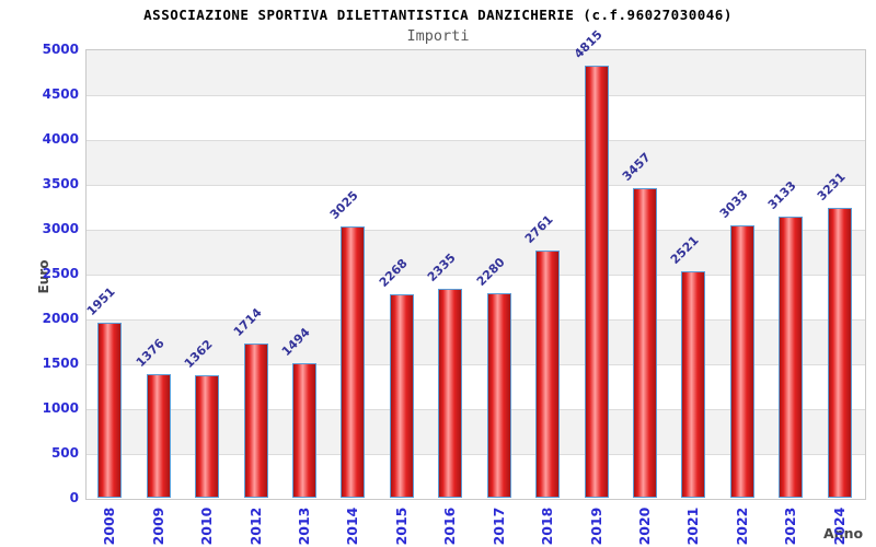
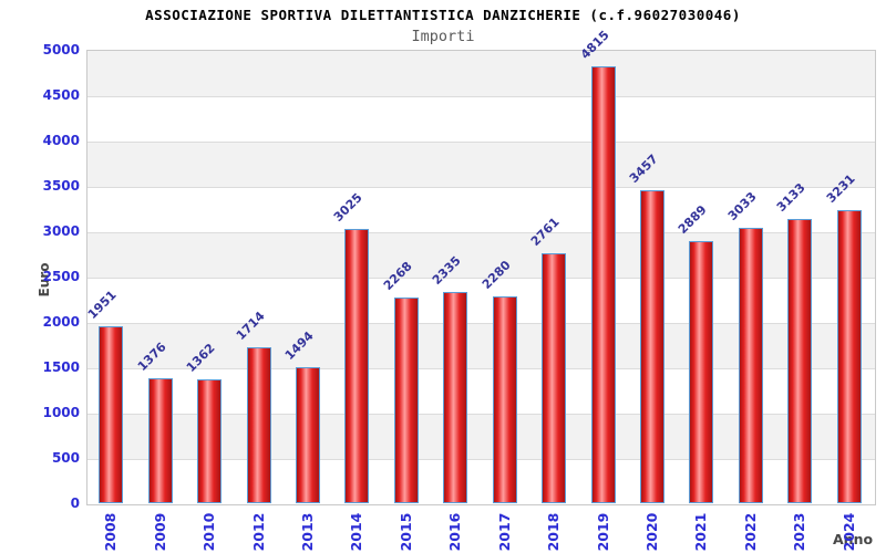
2021: 2521 -> 2889
